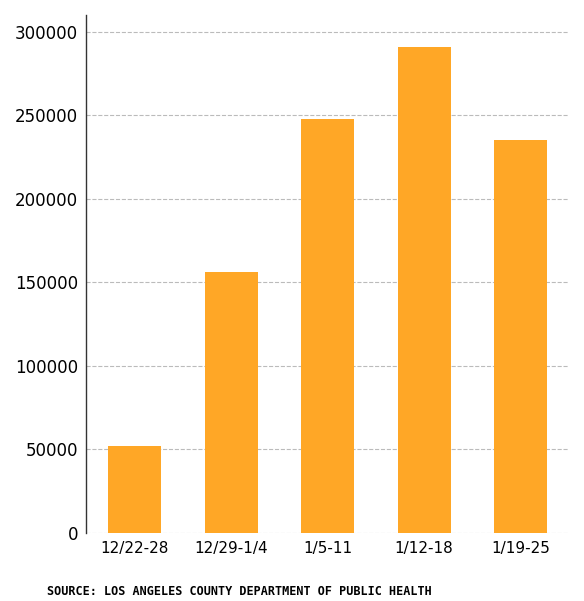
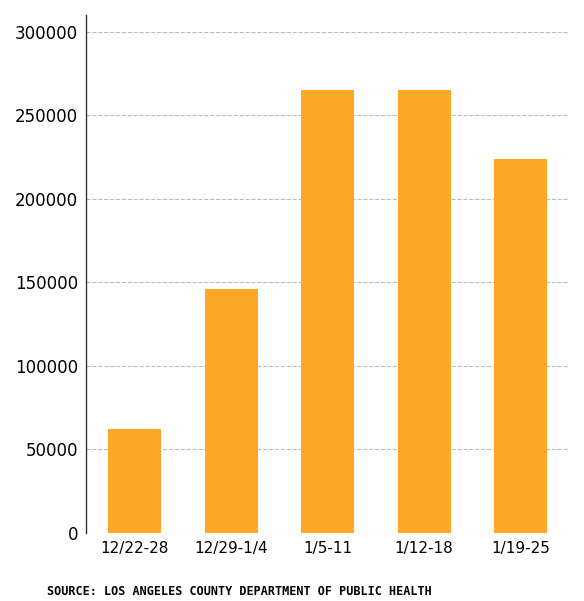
12/22-28: 52000 -> 62000
12/29-1/4: 156000 -> 146000
1/5-11: 248000 -> 265000
1/12-18: 291000 -> 265000
1/19-25: 235000 -> 224000
